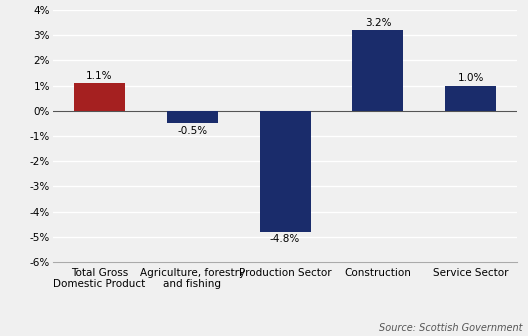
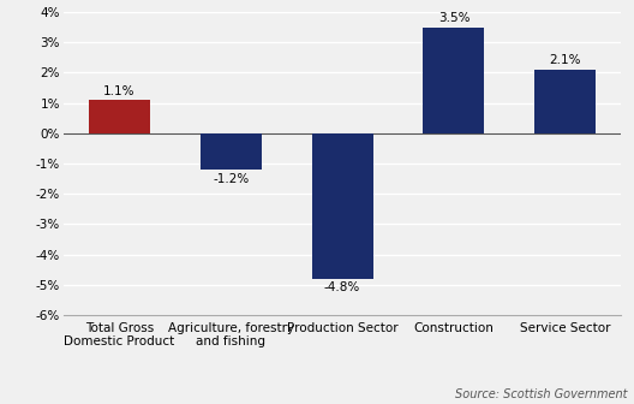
Agriculture, forestry and fishing: -0.5% -> -1.2%
Construction: 3.2% -> 3.5%
Service Sector: 1.0% -> 2.1%
